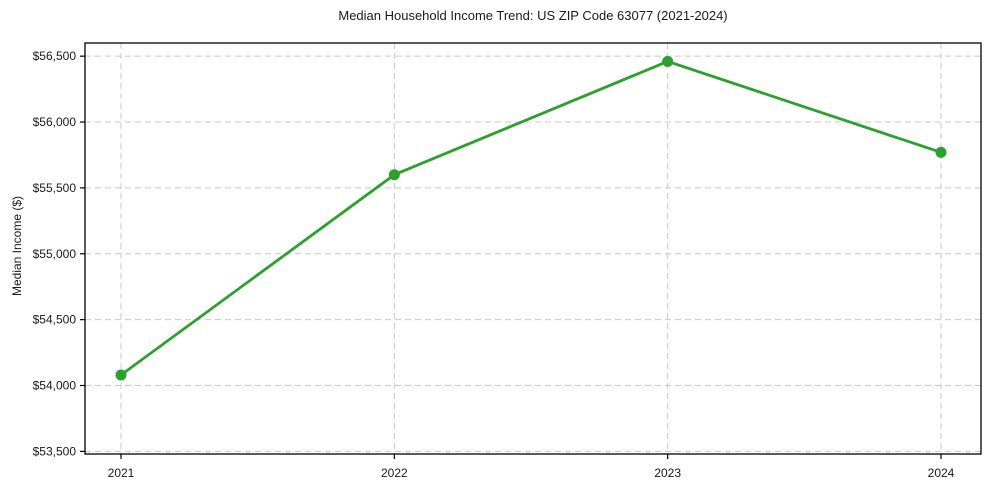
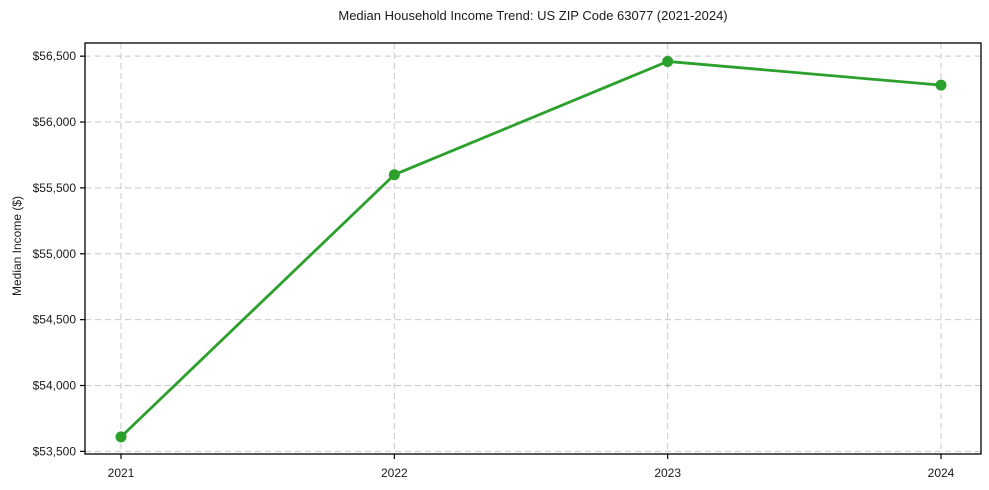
2021: $54080 -> $53610
2024: $55770 -> $56280
